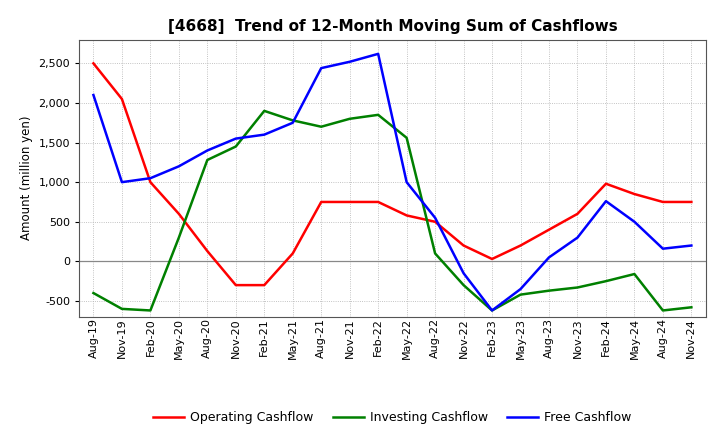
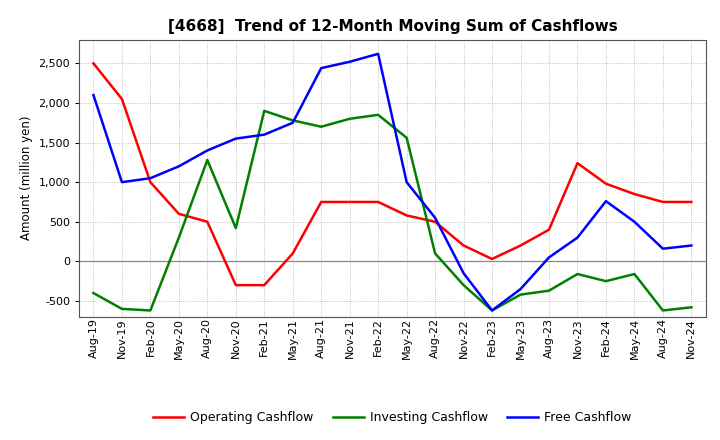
Operating Cashflow/Aug-20: 130 -> 500
Investing Cashflow/Nov-20: 1,450 -> 420
Operating Cashflow/Nov-23: 600 -> 1,240
Investing Cashflow/Nov-23: -330 -> -160
